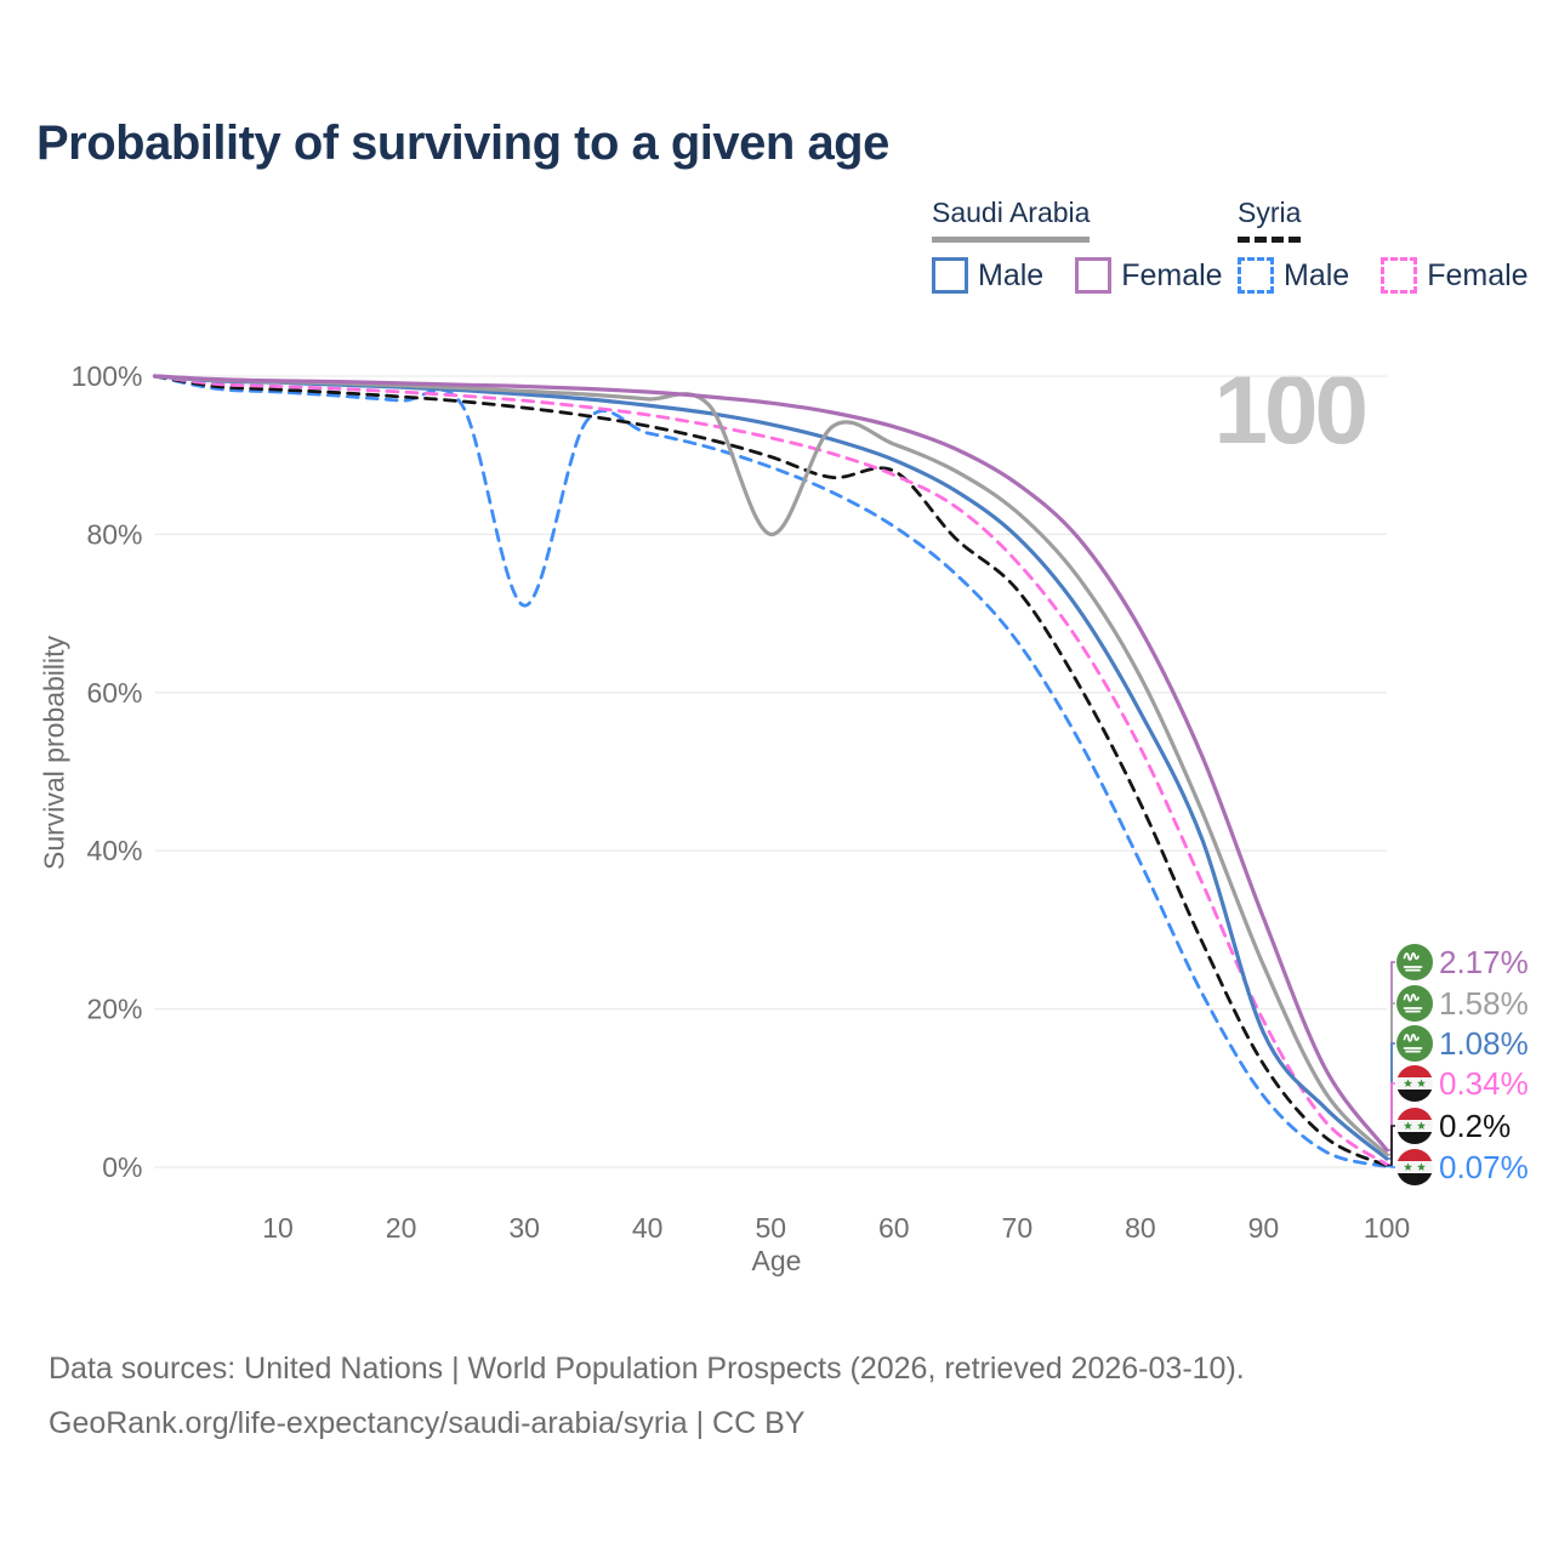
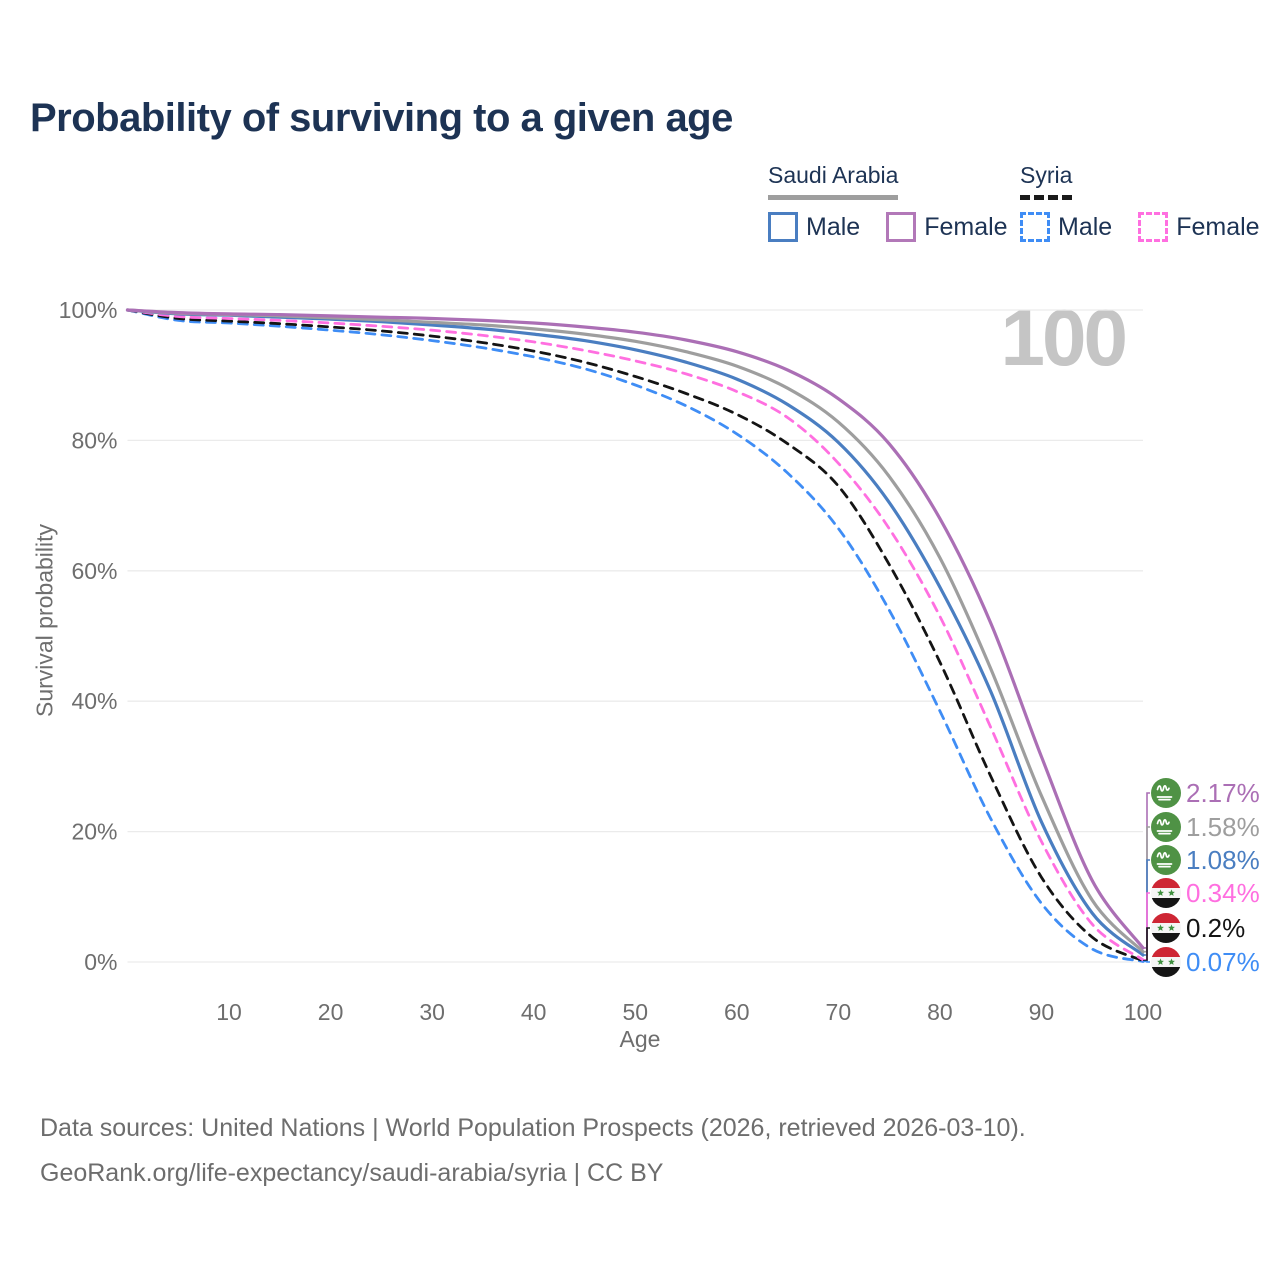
Syria Male/30: 71% -> 95%
Saudi Arabia/50: 80% -> 95%
Syria/60: 88% -> 84%
Saudi Arabia Male/90: 17% -> 22%
